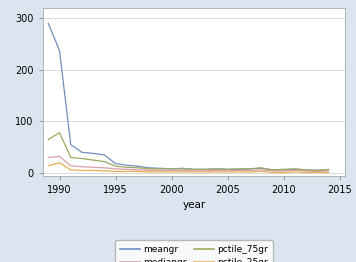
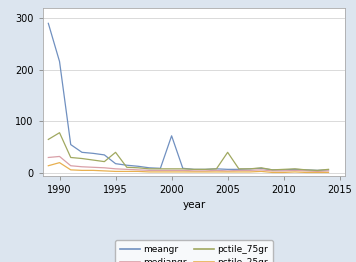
meangr/1990: 237 -> 216
pctile_75gr/1995: 13 -> 40
meangr/2000: 8 -> 72
pctile_75gr/2005: 7 -> 40
